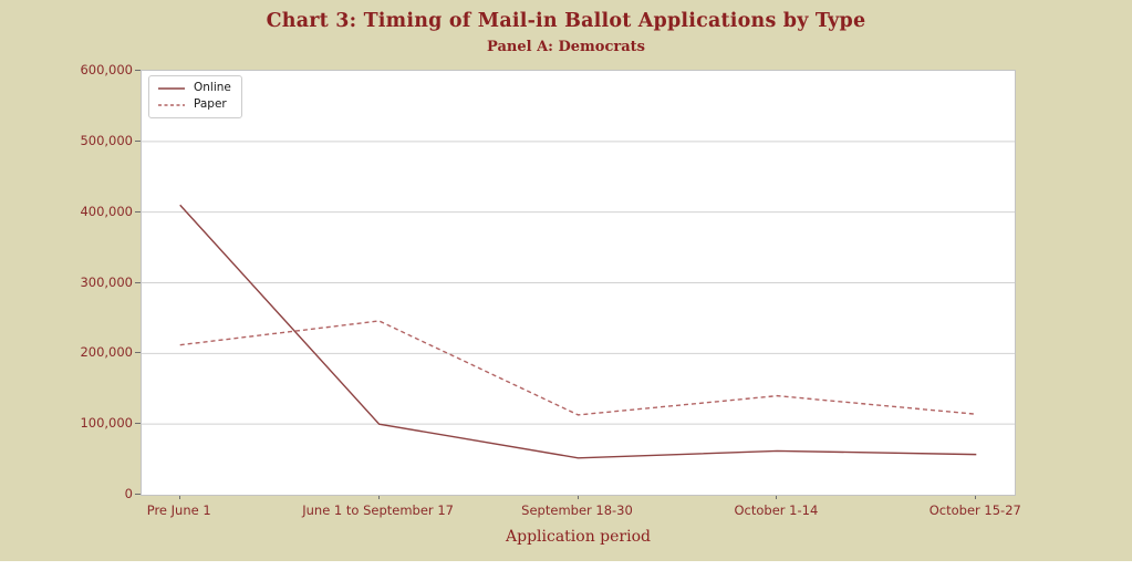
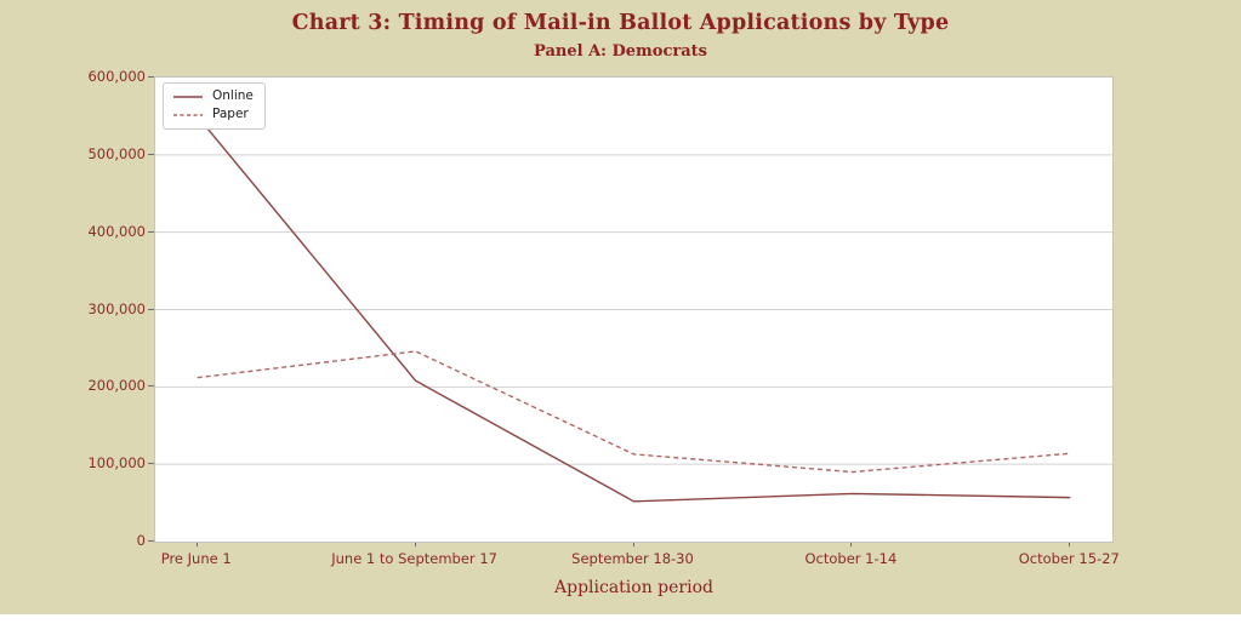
Online/Pre June 1: 410000 -> 550000
Online/June 1 to September 17: 100000 -> 210000
Paper/October 1-14: 140000 -> 90000
